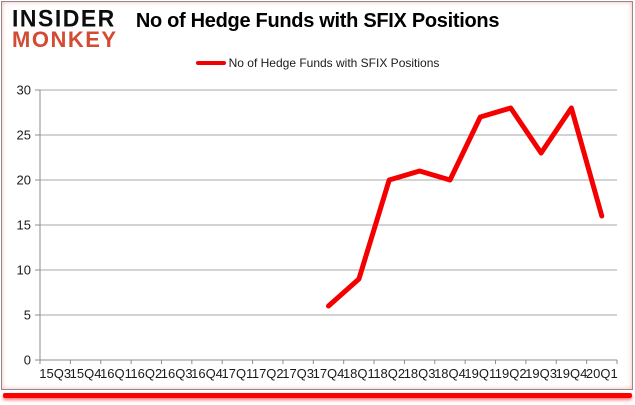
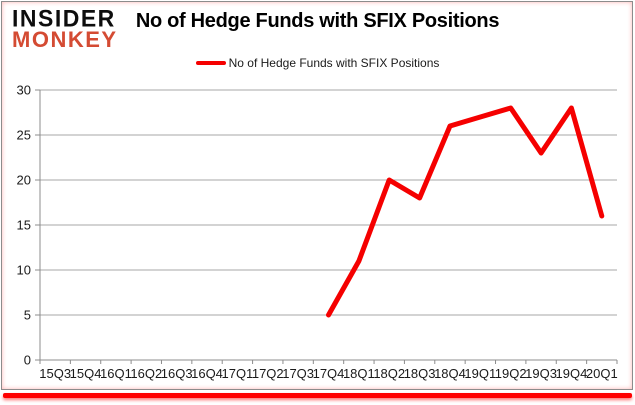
17Q4: 6 -> 5
18Q1: 9 -> 11
18Q3: 21 -> 18
18Q4: 20 -> 26
